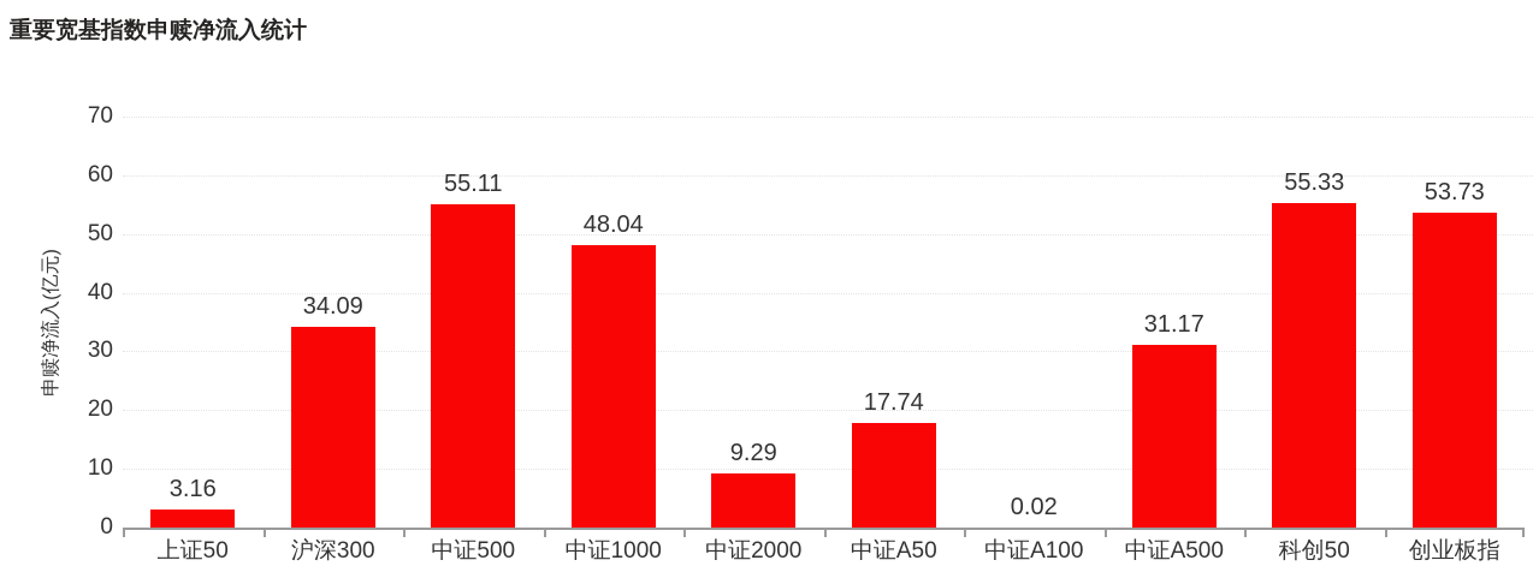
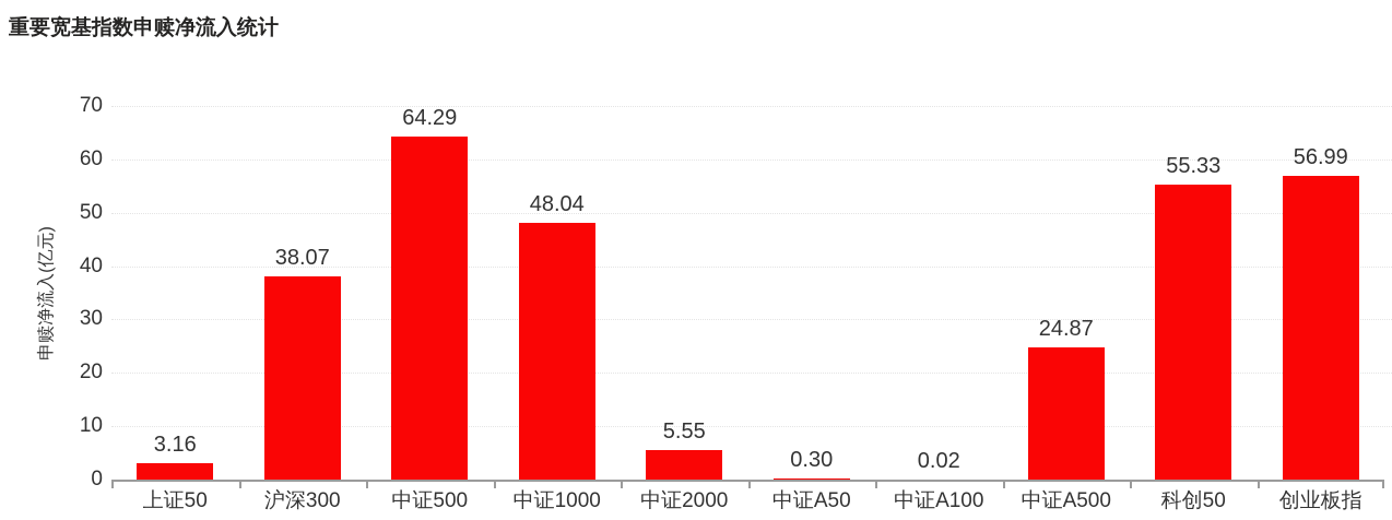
沪深300: 34.09 -> 38.07
中证500: 55.11 -> 64.29
中证2000: 9.29 -> 5.55
中证A50: 17.74 -> 0.30
中证A500: 31.17 -> 24.87
创业板指: 53.73 -> 56.99
